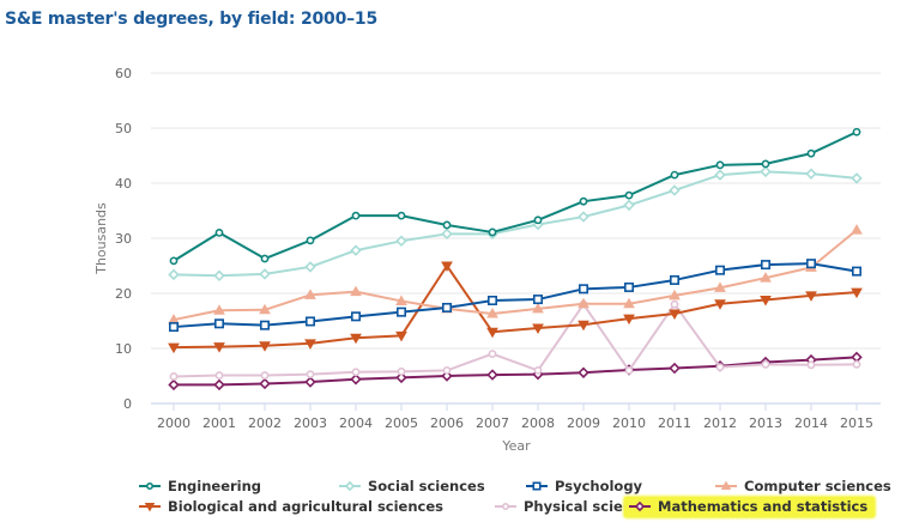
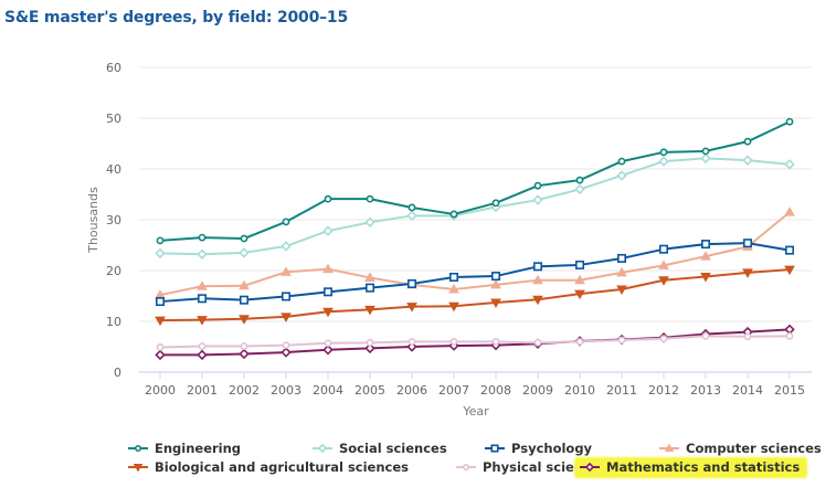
Engineering/2001: 31 -> 26
Biological and agricultural sciences/2006: 25 -> 13
Physical sciences/2007: 9 -> 6
Physical sciences/2009: 18 -> 6
Physical sciences/2011: 18 -> 6
